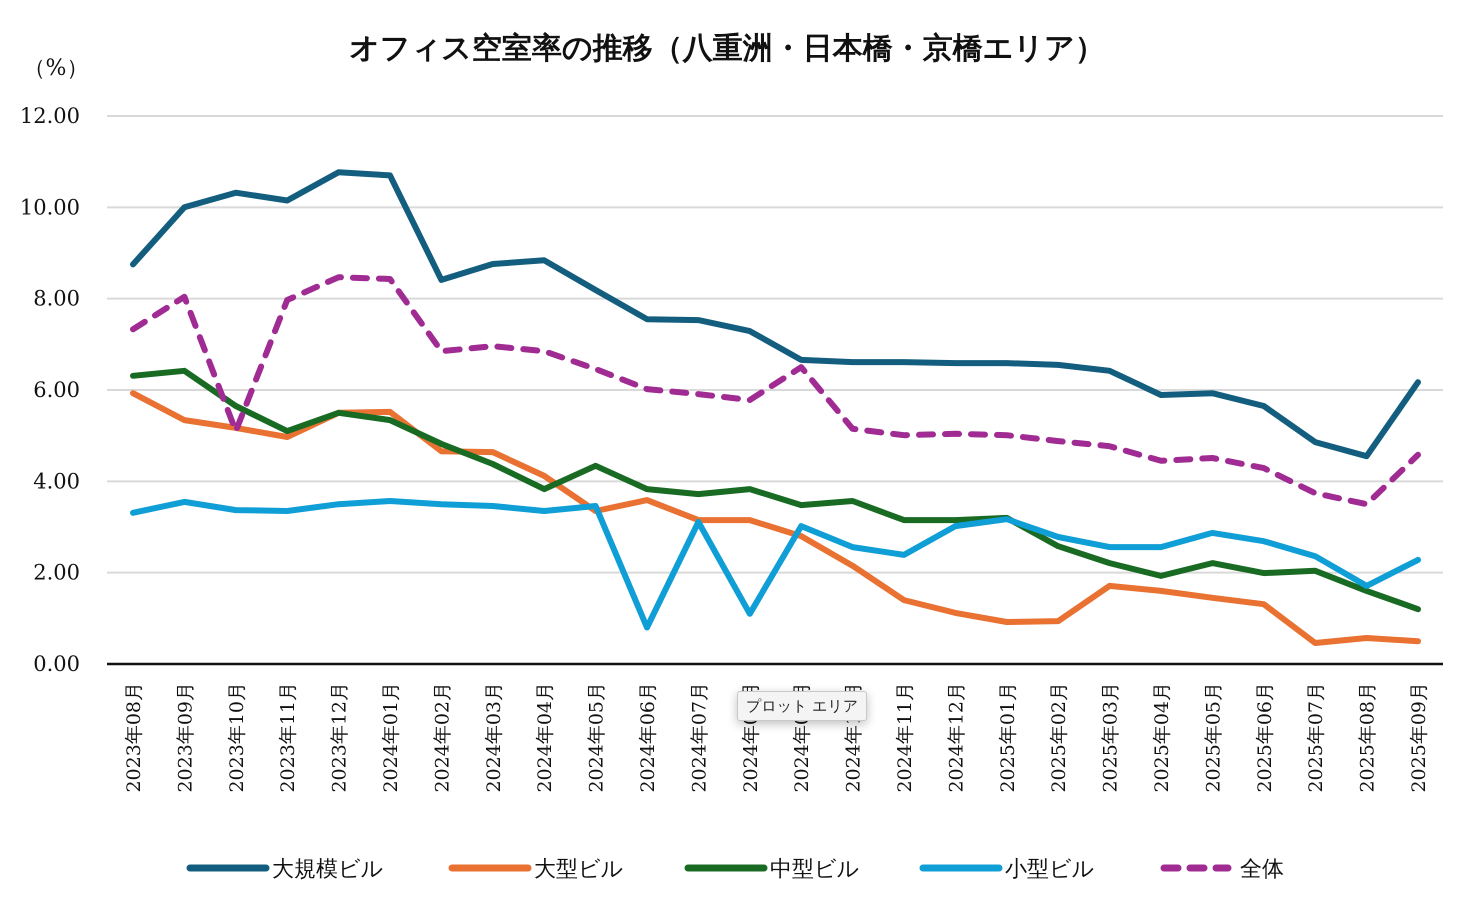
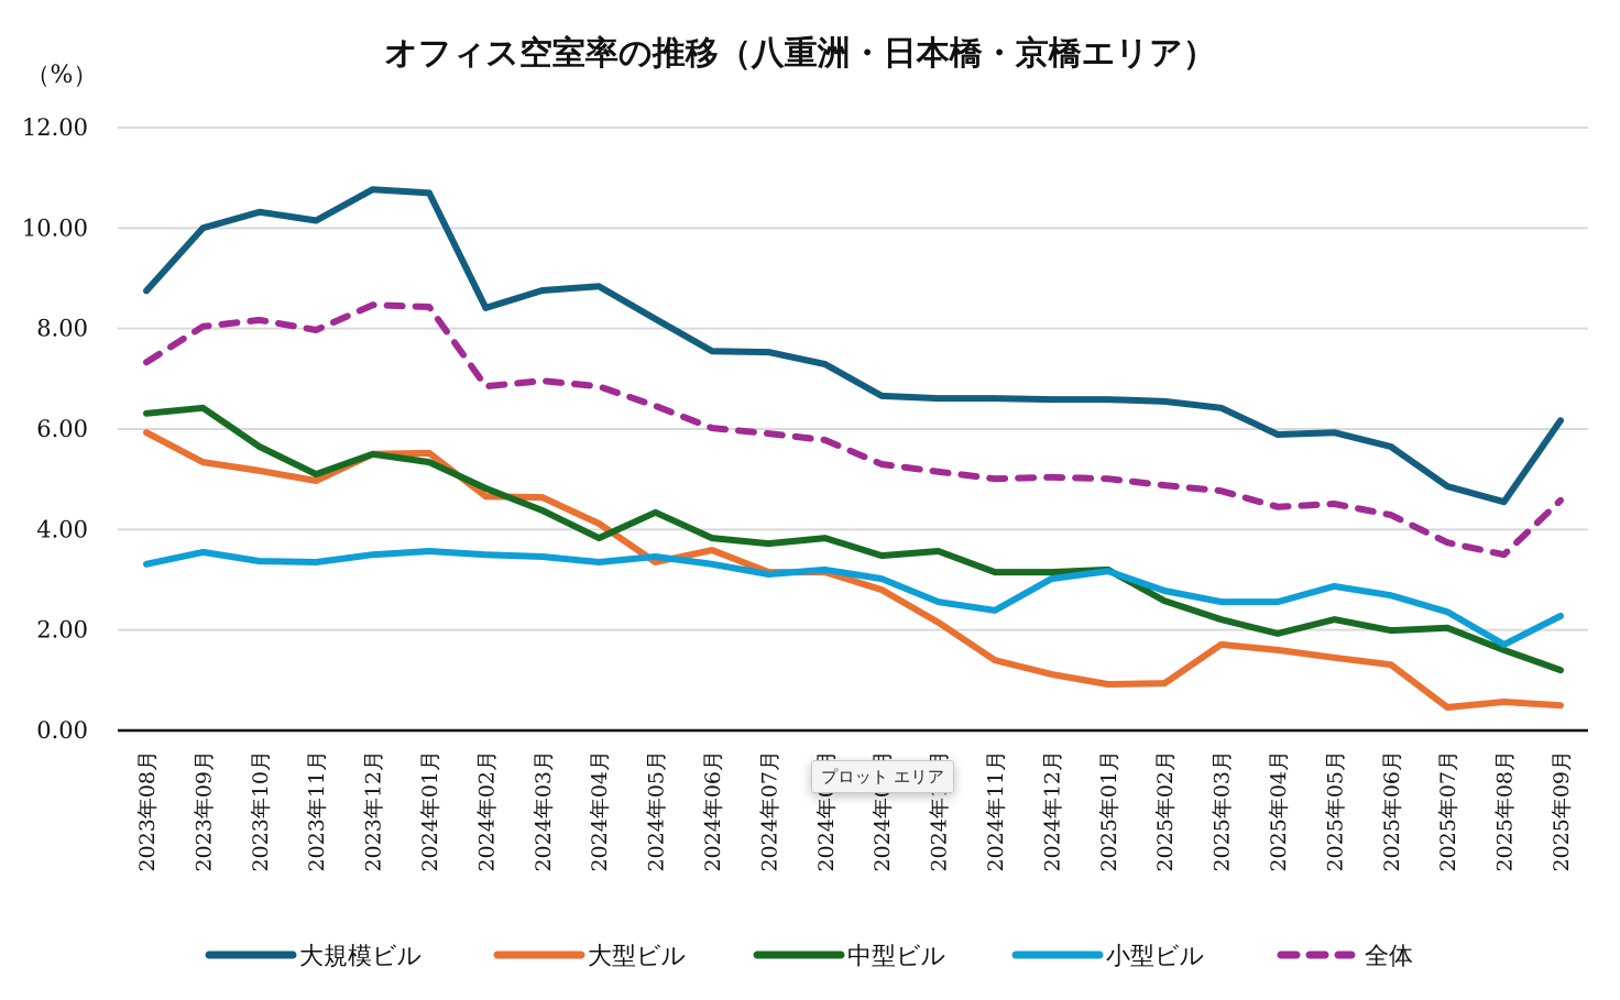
全体/2023年10月: 5.1 -> 8.2
小型ビル/2024年06月: 0.8 -> 3.3
小型ビル/2024年08月: 1.1 -> 3.2
全体/2024年09月: 6.5 -> 5.3
